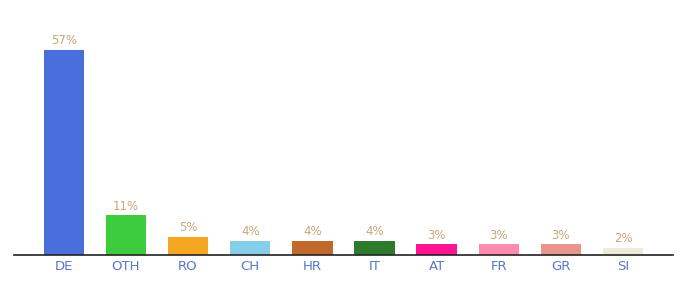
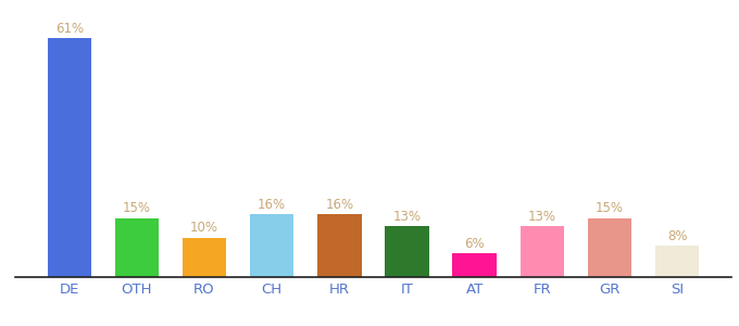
DE: 57% -> 61%
OTH: 11% -> 15%
RO: 5% -> 10%
CH: 4% -> 16%
HR: 4% -> 16%
IT: 4% -> 13%
AT: 3% -> 6%
FR: 3% -> 13%
GR: 3% -> 15%
SI: 2% -> 8%
